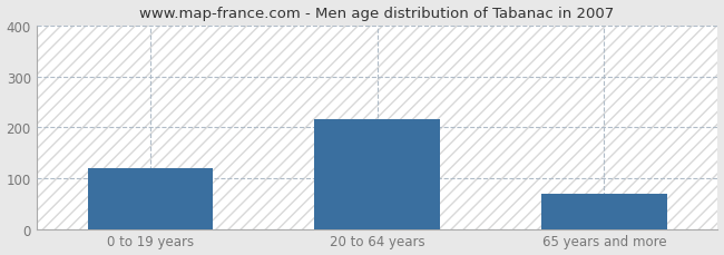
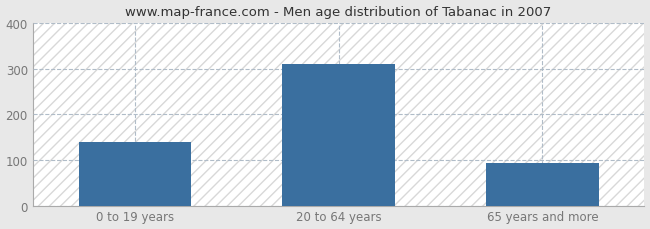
0 to 19 years: 120 -> 140
20 to 64 years: 215 -> 311
65 years and more: 70 -> 93
